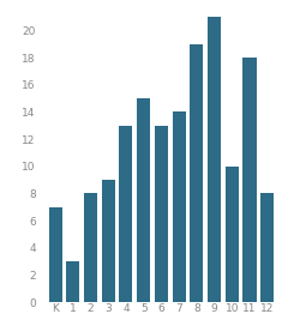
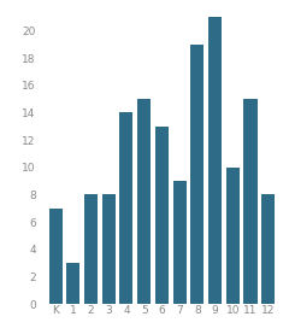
3: 9 -> 8
4: 13 -> 14
7: 14 -> 9
11: 18 -> 15
